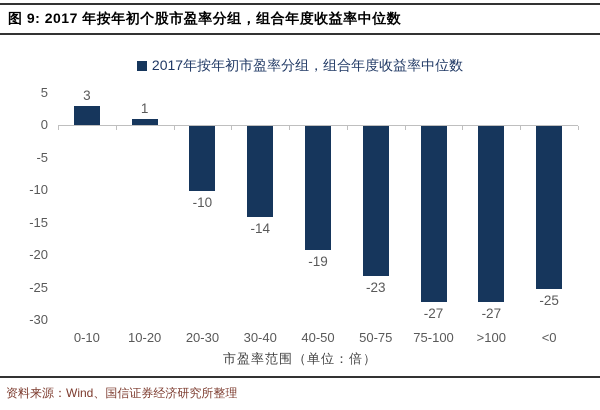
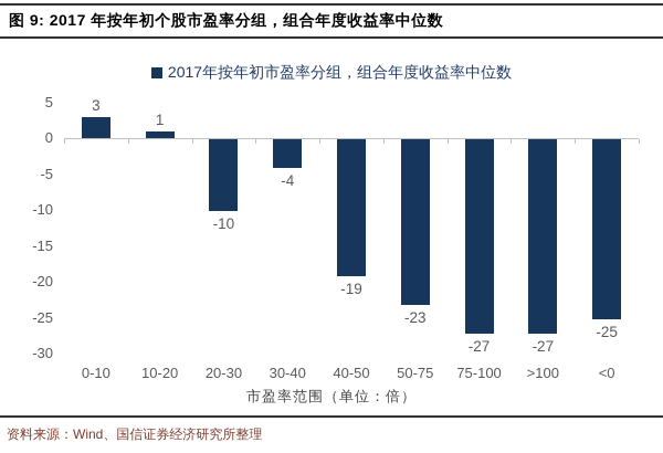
30-40: -14 -> -4
